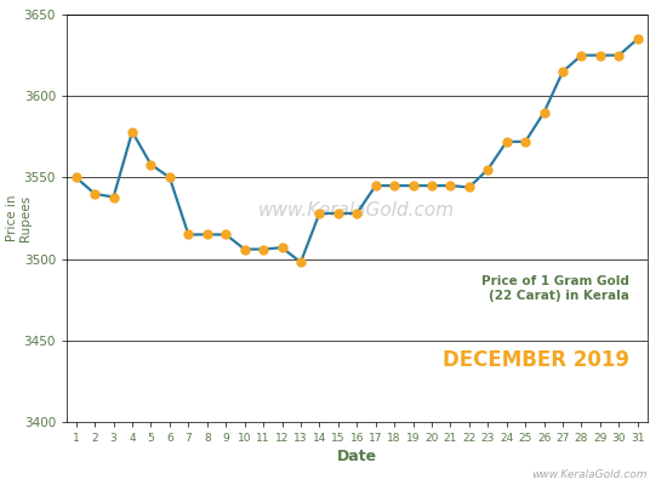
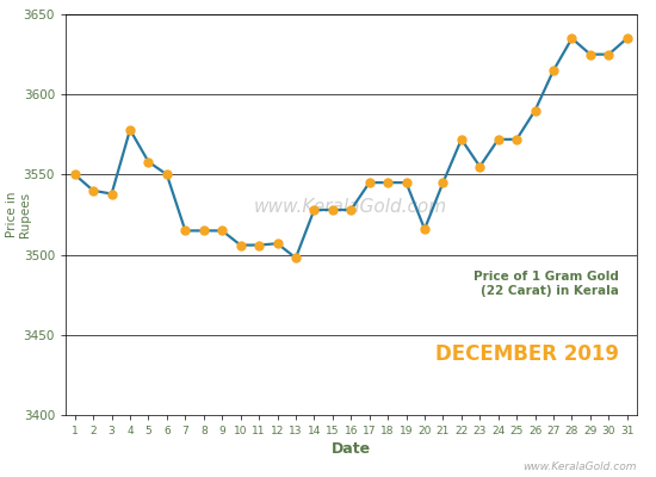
20: 3545 -> 3516
22: 3544 -> 3572
28: 3625 -> 3635
